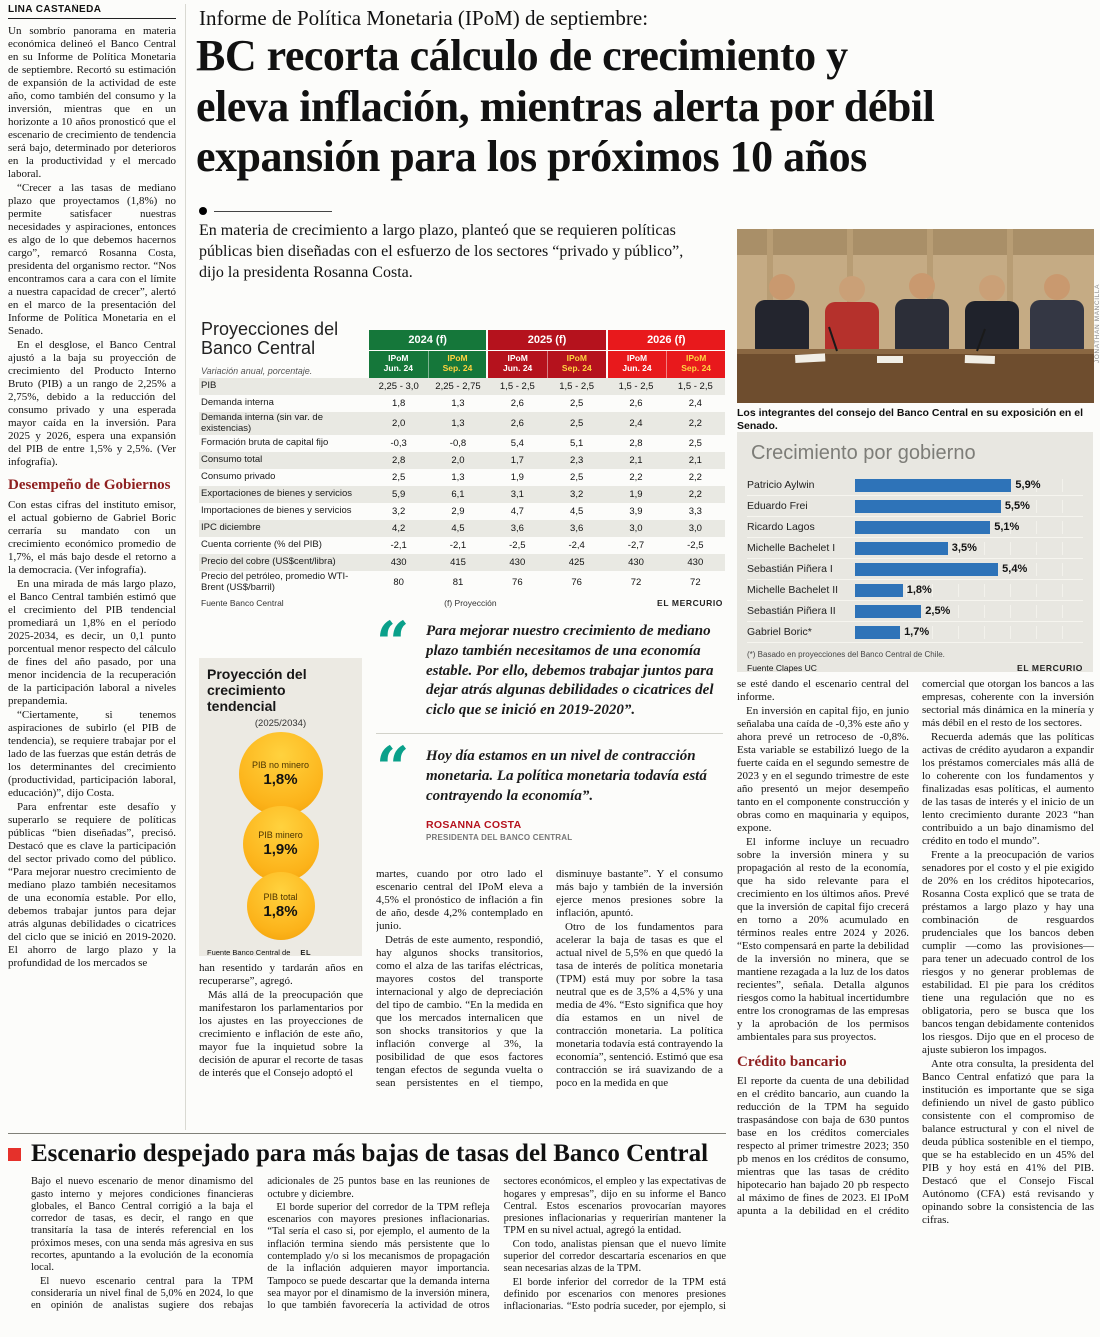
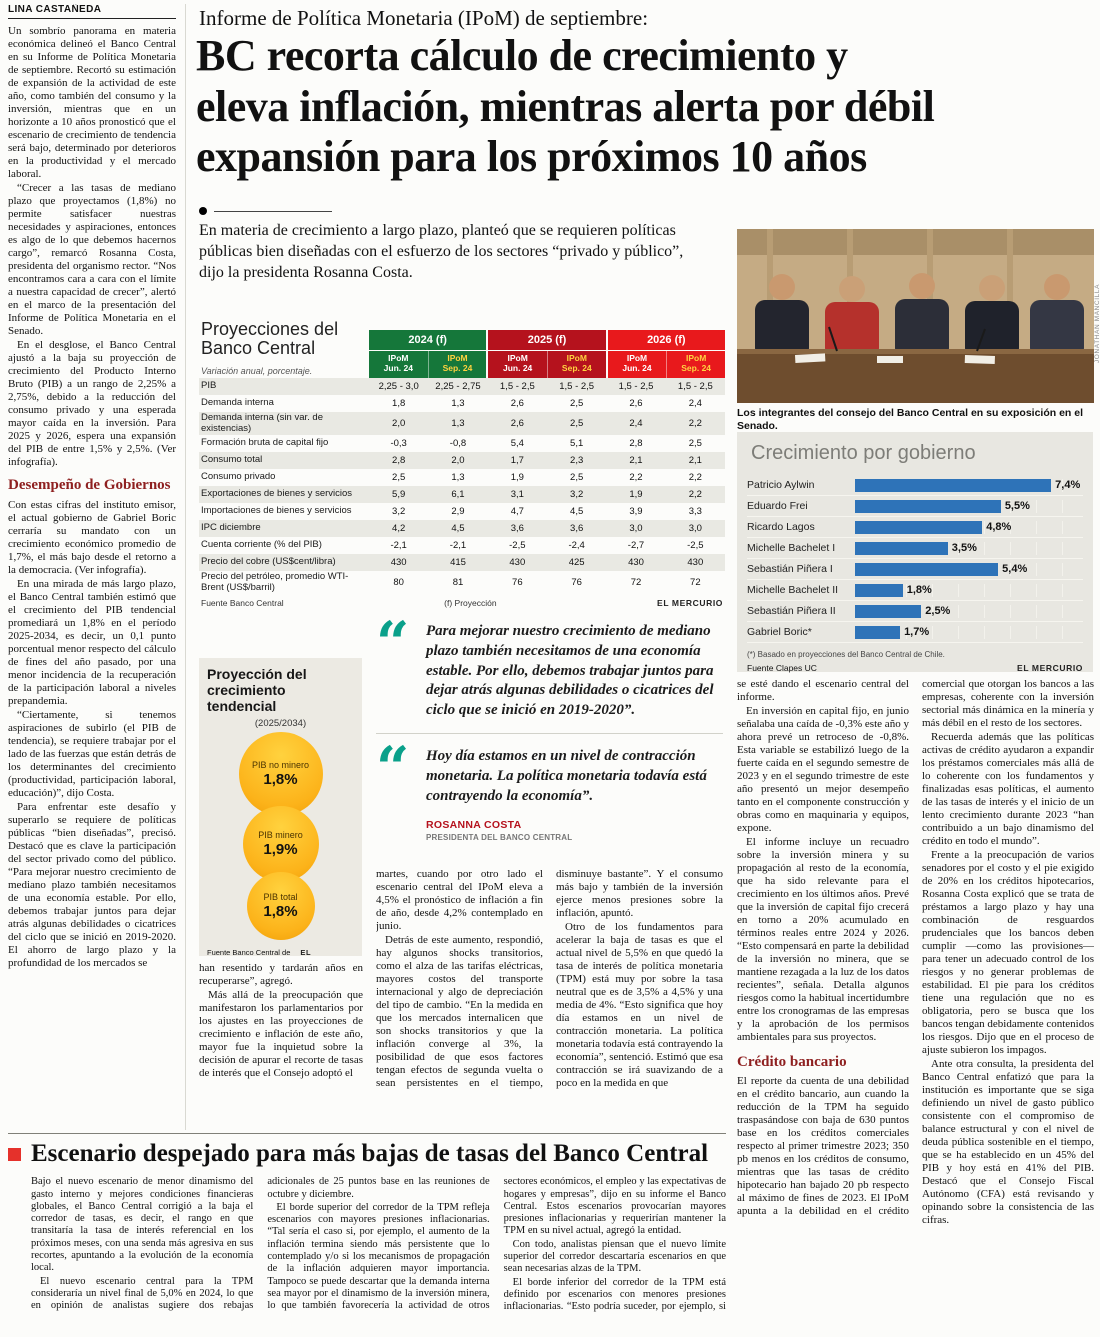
Patricio Aylwin: 5,9% -> 7,4%
Ricardo Lagos: 5,1% -> 4,8%
